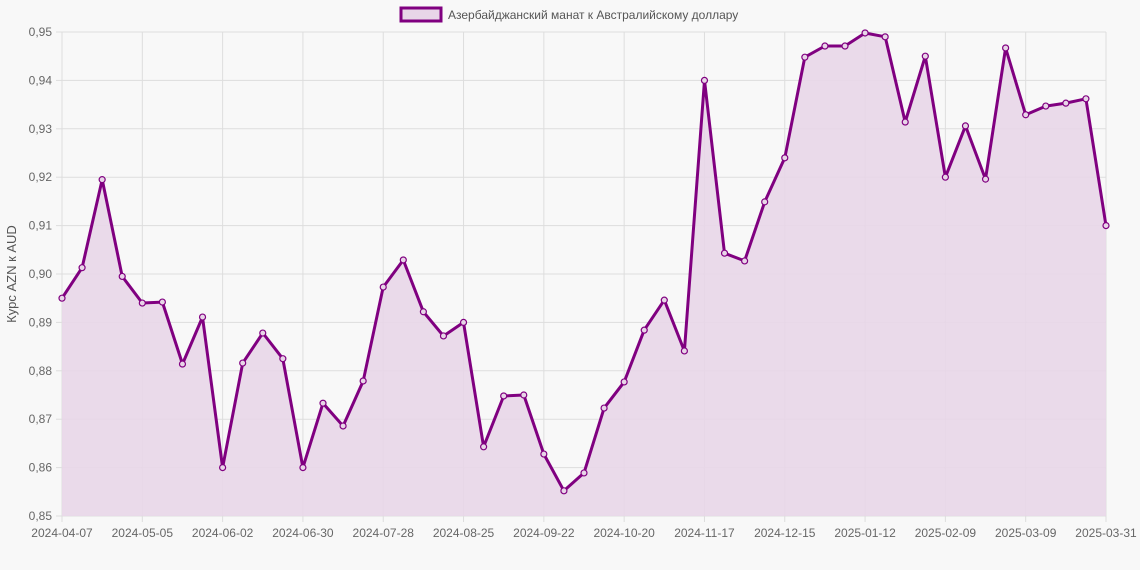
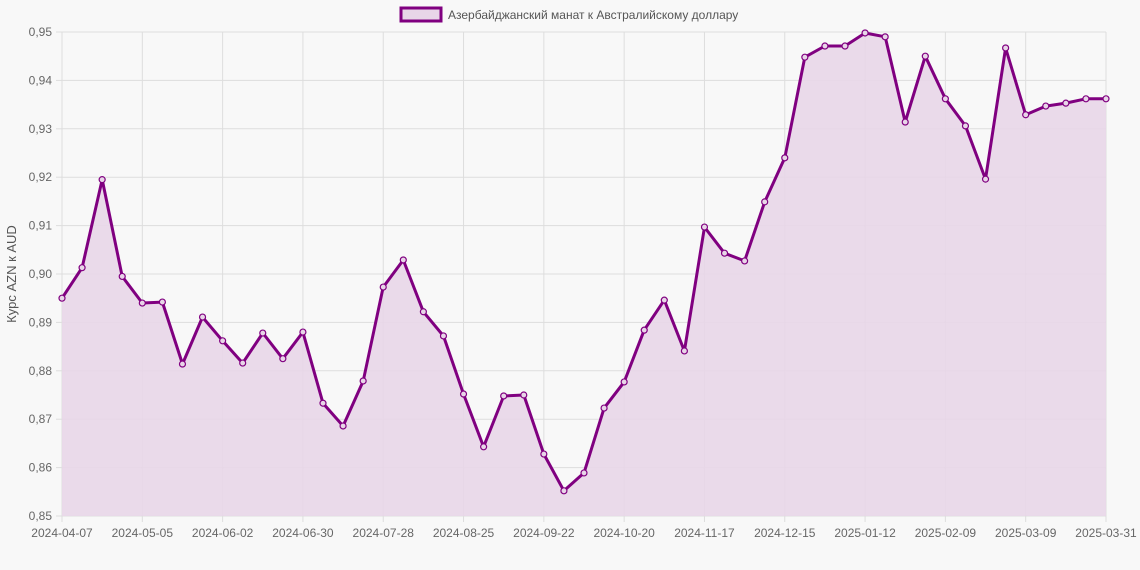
2024-06-02: 0,86 -> 0,89
2024-06-30: 0,86 -> 0,89
2024-08-25: 0,89 -> 0,88
2024-11-17: 0,94 -> 0,91
2025-02-09: 0,92 -> 0,94
2025-03-31: 0,91 -> 0,94
